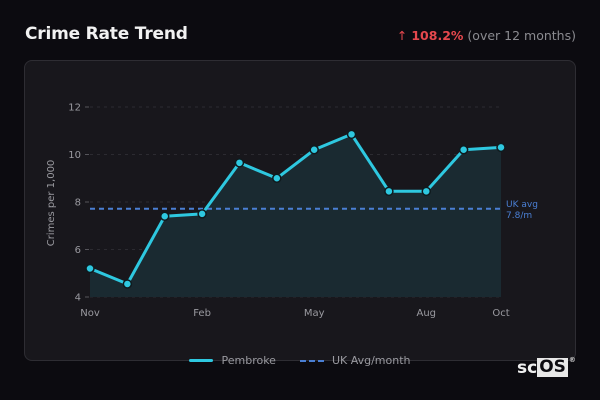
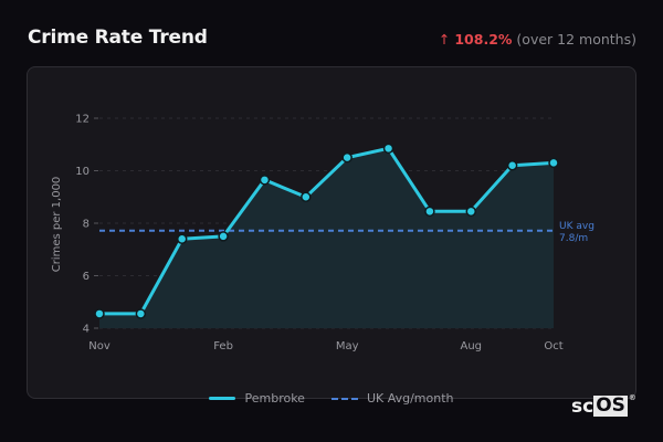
Pembroke/Nov: 5.2 -> 4.5
Pembroke/May: 10.2 -> 10.5
